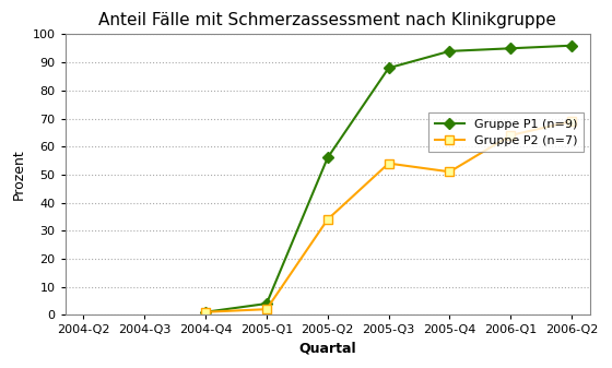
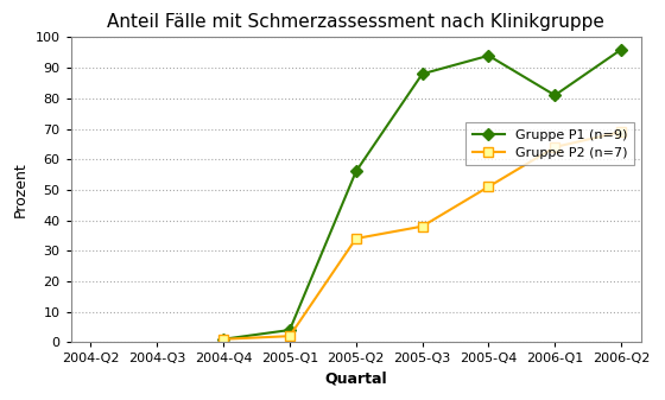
Gruppe P2 (n=7)/2005-Q3: 54 -> 38
Gruppe P1 (n=9)/2006-Q1: 95 -> 81
